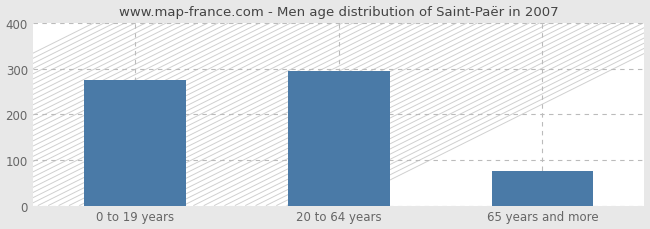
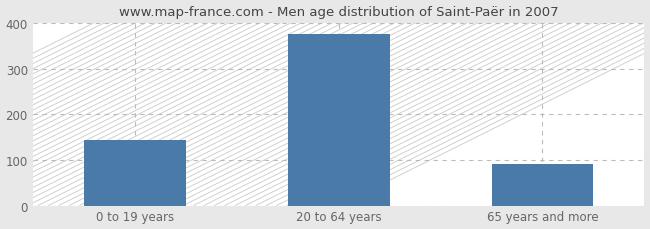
0 to 19 years: 275 -> 143
20 to 64 years: 295 -> 375
65 years and more: 75 -> 90
